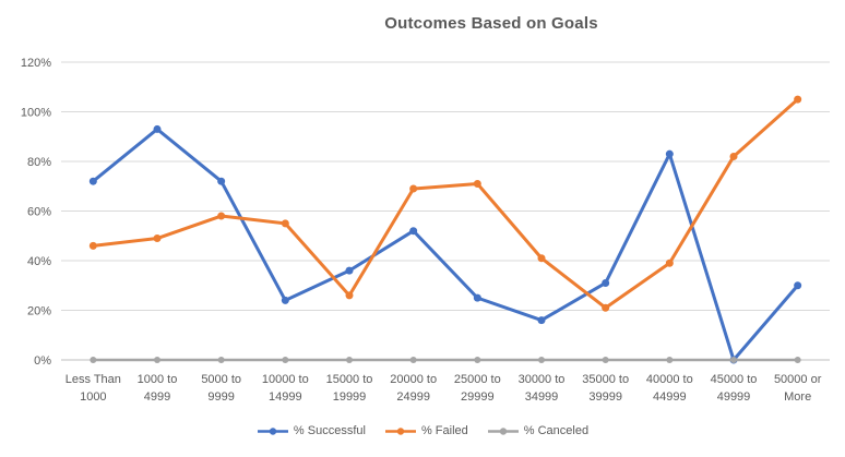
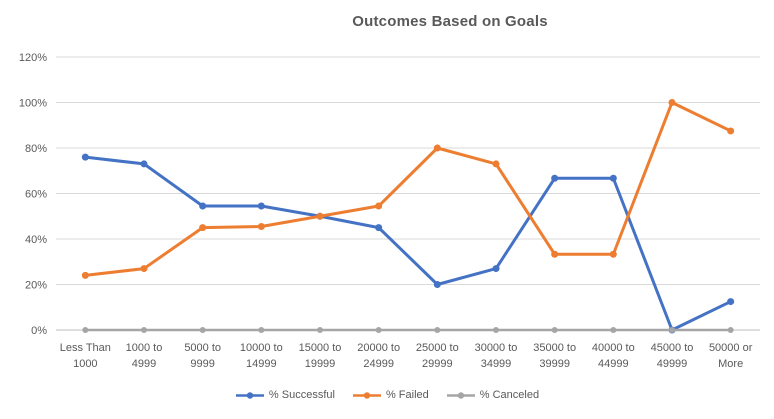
% Successful/Less Than 1000: 72% -> 76%
% Failed/Less Than 1000: 46% -> 24%
% Successful/1000 to 4999: 93% -> 73%
% Failed/1000 to 4999: 49% -> 27%
% Successful/5000 to 9999: 72% -> 54%
% Failed/5000 to 9999: 58% -> 45%
% Successful/10000 to 14999: 24% -> 54%
% Failed/10000 to 14999: 55% -> 46%
% Successful/15000 to 19999: 36% -> 50%
% Failed/15000 to 19999: 26% -> 50%
% Successful/20000 to 24999: 52% -> 45%
% Failed/20000 to 24999: 69% -> 54%
% Successful/25000 to 29999: 25% -> 20%
% Failed/25000 to 29999: 71% -> 80%
% Successful/30000 to 34999: 16% -> 27%
% Failed/30000 to 34999: 41% -> 73%
% Successful/35000 to 39999: 31% -> 67%
% Failed/35000 to 39999: 21% -> 33%
% Successful/40000 to 44999: 83% -> 67%
% Failed/40000 to 44999: 39% -> 33%
% Failed/45000 to 49999: 82% -> 100%
% Successful/50000 or More: 30% -> 12%
% Failed/50000 or More: 105% -> 88%
